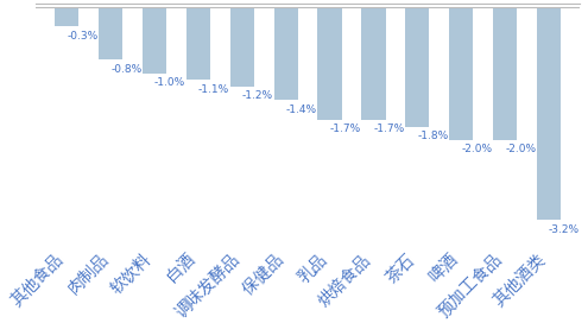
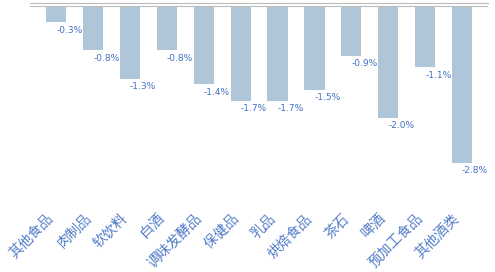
软饮料: -1.0% -> -1.3%
白酒: -1.1% -> -0.8%
调味发酵品: -1.2% -> -1.4%
保健品: -1.4% -> -1.7%
烘焙食品: -1.7% -> -1.5%
茶石: -1.8% -> -0.9%
预加工食品: -2.0% -> -1.1%
其他酒类: -3.2% -> -2.8%
